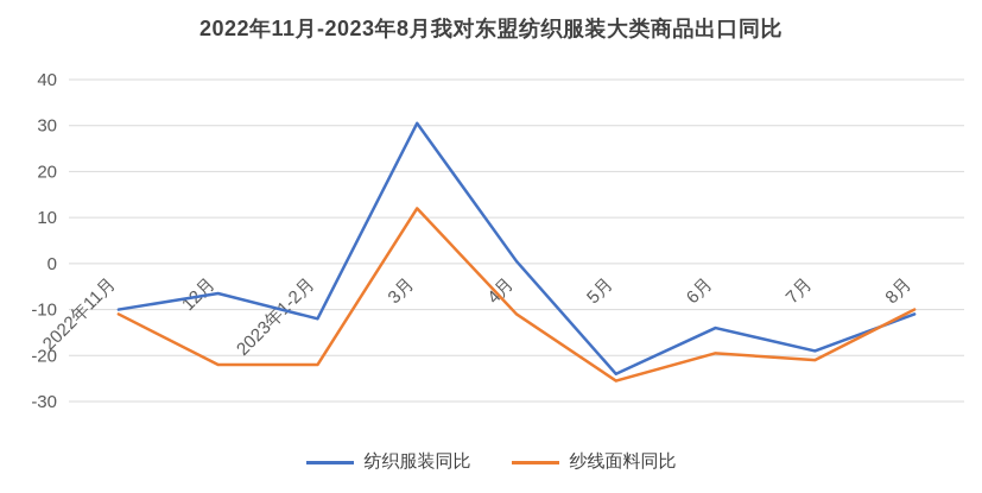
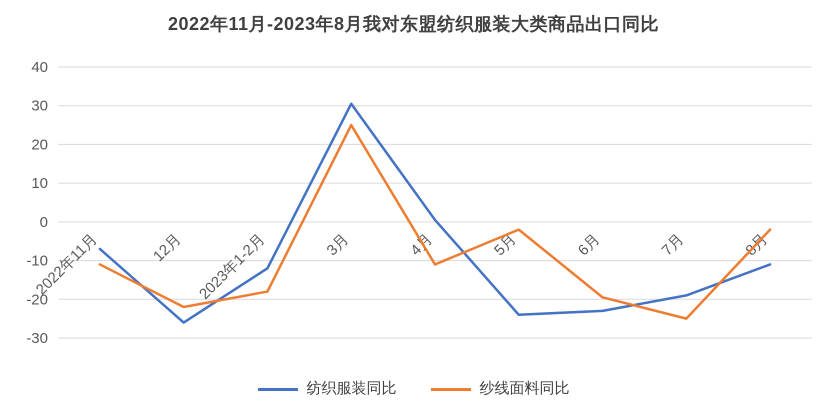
纺织服装同比/2022年11月: -10 -> -7
纺织服装同比/12月: -6 -> -26
纱线面料同比/2023年1-2月: -22 -> -18
纱线面料同比/3月: 12 -> 25
纱线面料同比/5月: -26 -> -2
纺织服装同比/6月: -14 -> -23
纱线面料同比/7月: -21 -> -25
纱线面料同比/8月: -10 -> -2
